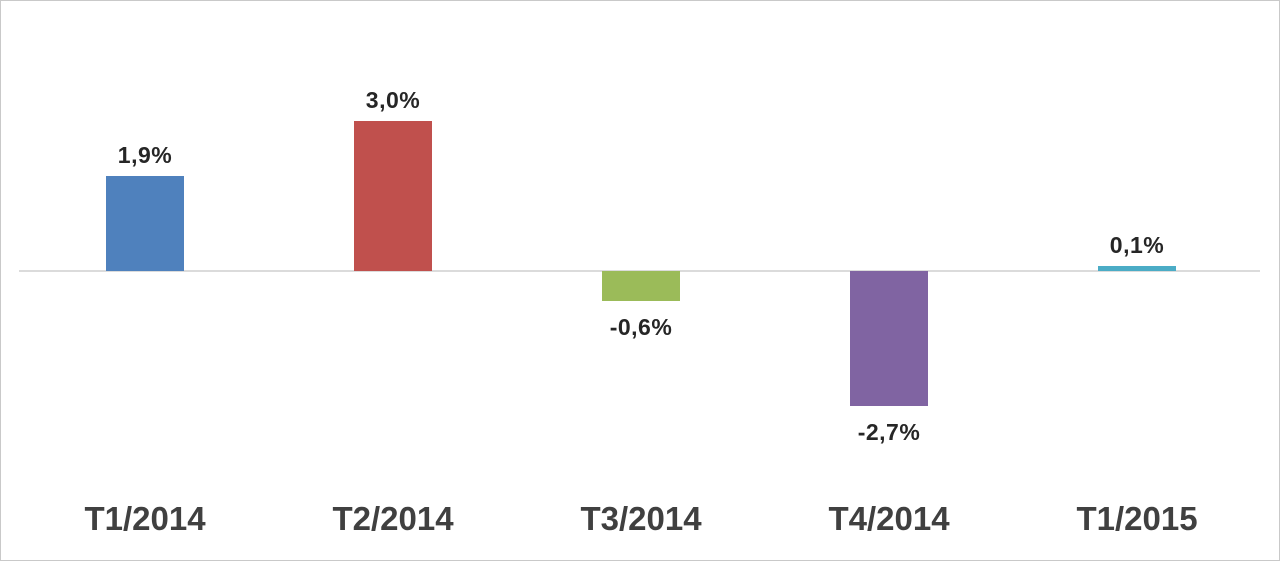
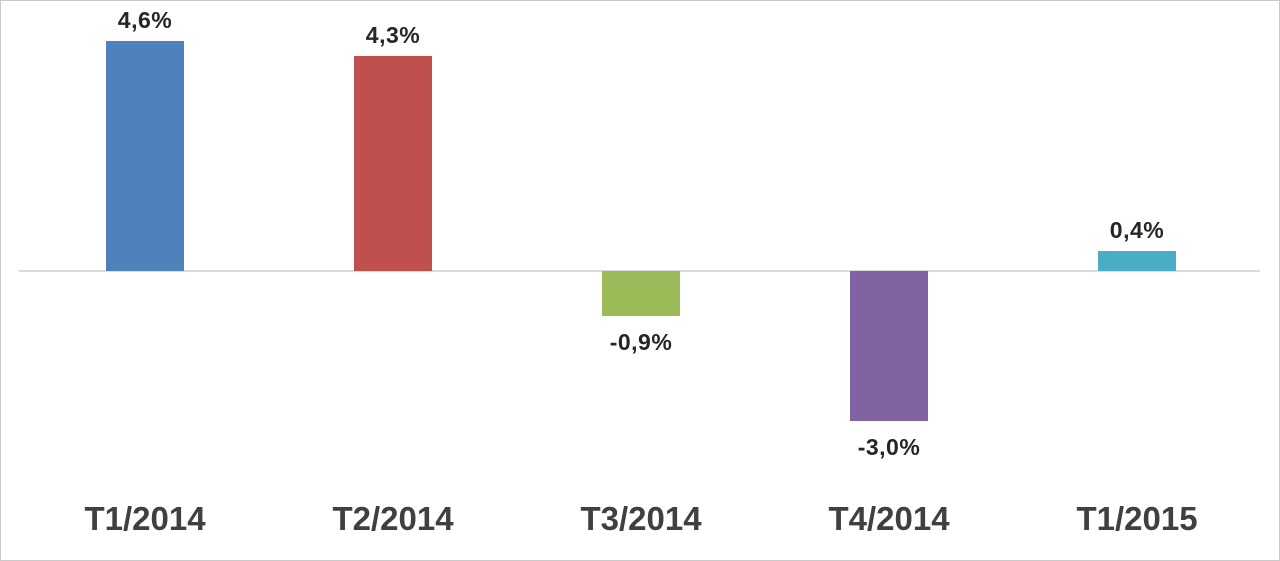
T1/2014: 1,9% -> 4,6%
T2/2014: 3,0% -> 4,3%
T3/2014: -0,6% -> -0,9%
T4/2014: -2,7% -> -3,0%
T1/2015: 0,1% -> 0,4%
